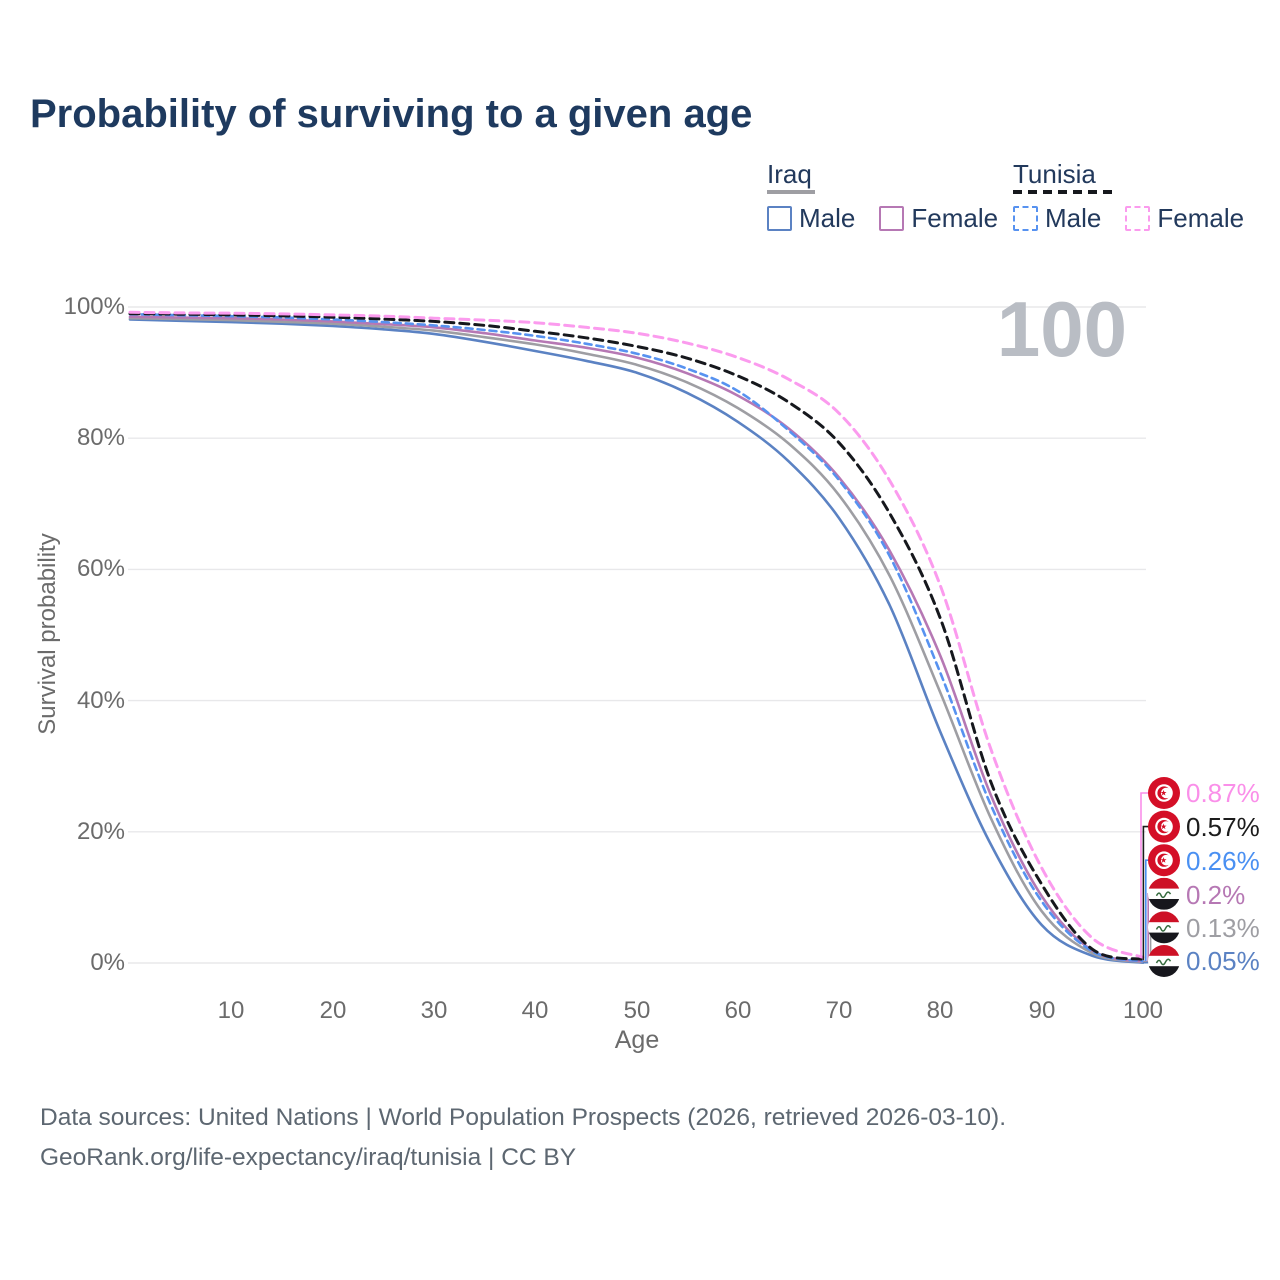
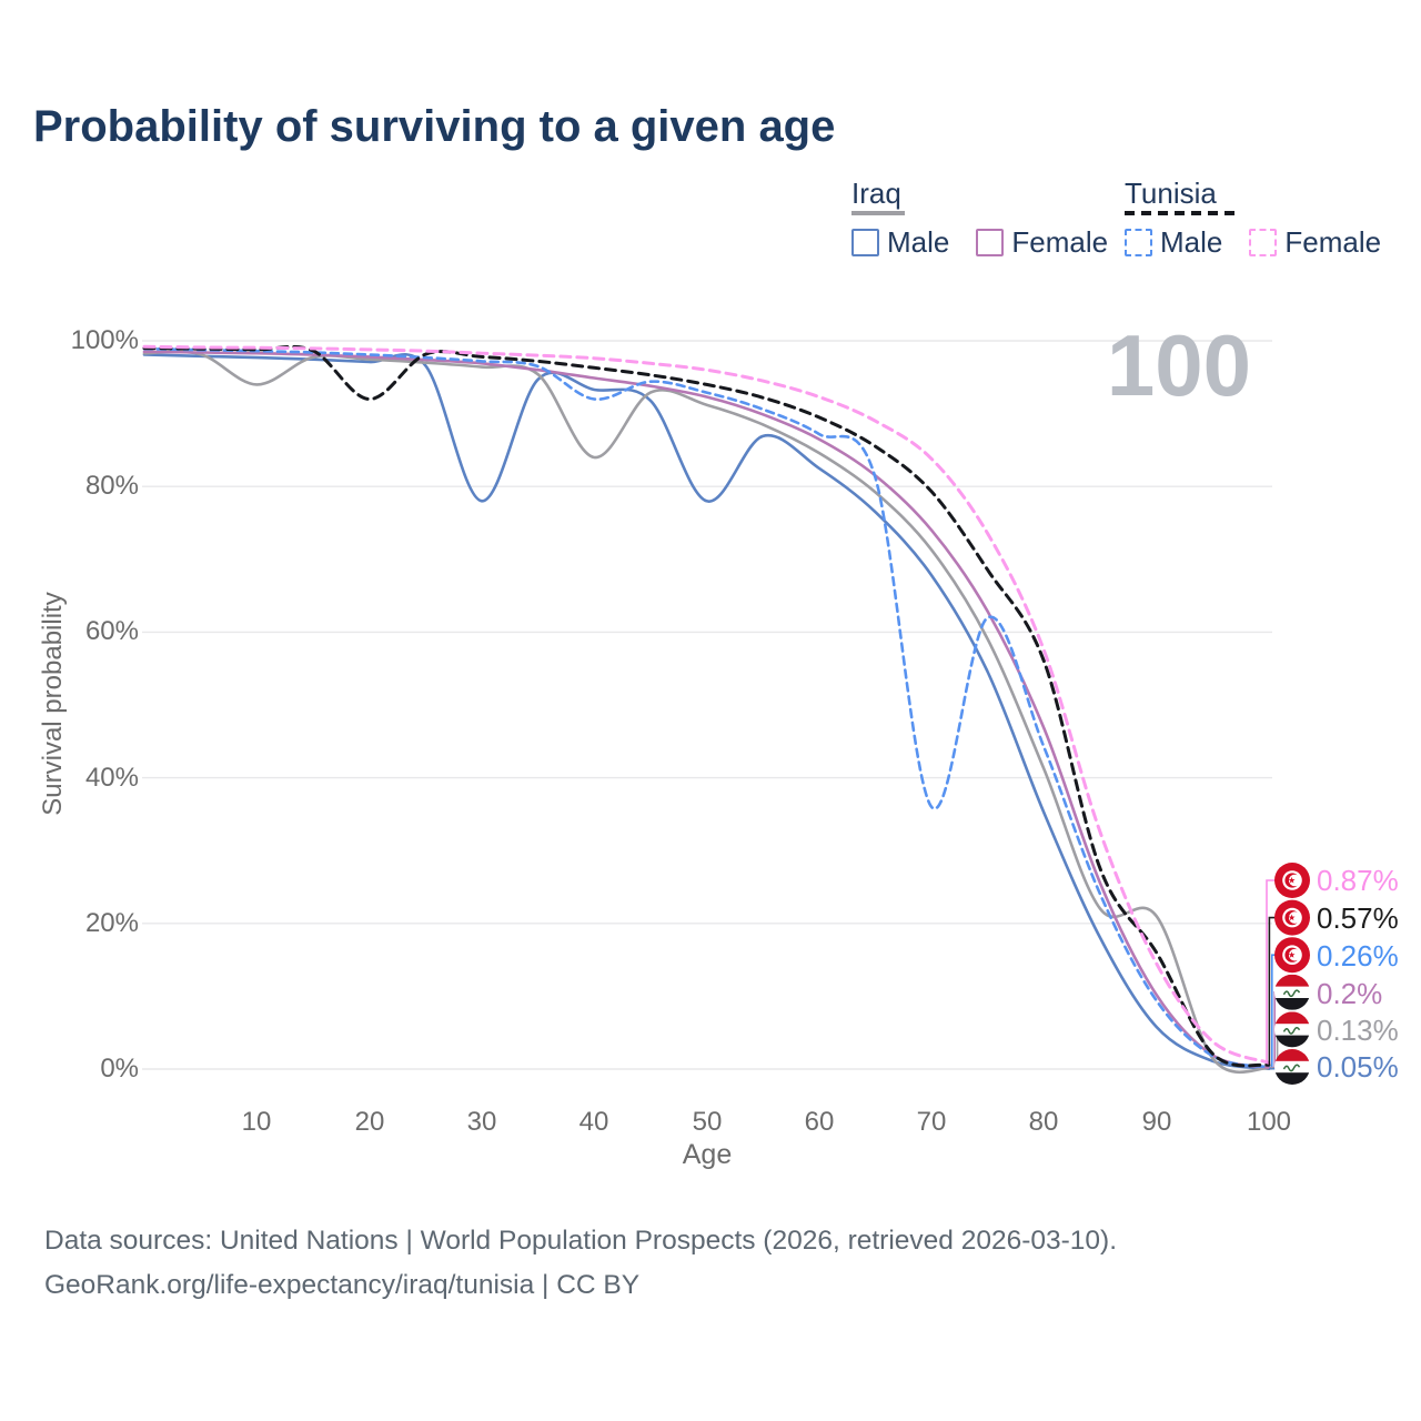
Iraq/10: 98% -> 94%
Tunisia/20: 98% -> 92%
Iraq Male/30: 96% -> 78%
Iraq/40: 94% -> 84%
Tunisia Male/40: 96% -> 92%
Iraq Male/50: 90% -> 78%
Tunisia Male/70: 74% -> 36%
Tunisia/80: 52% -> 56%
Iraq/90: 8% -> 21%
Tunisia/90: 12% -> 16%
